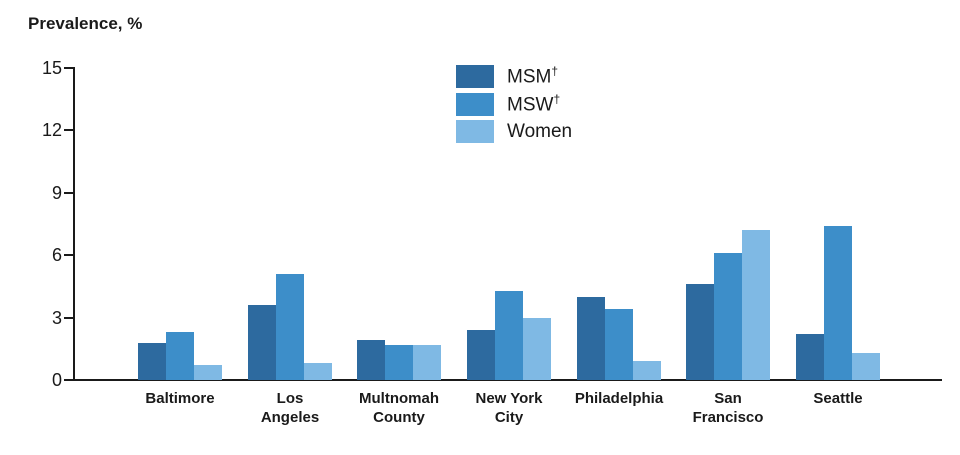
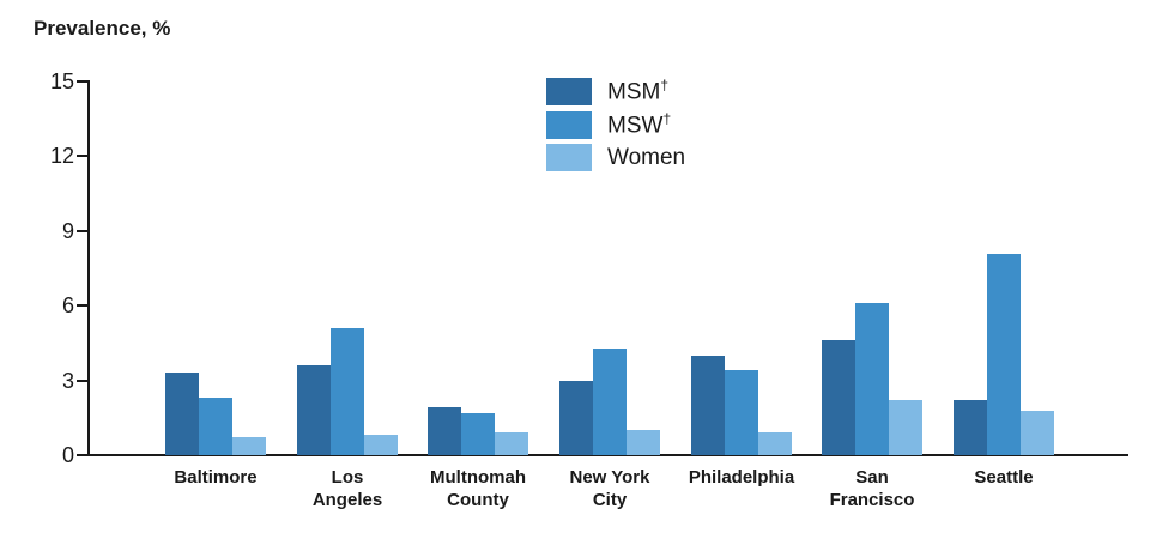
MSM/Baltimore: 1.8 -> 3.3
Women/Multnomah County: 1.7 -> 0.9
MSM/New York City: 2.4 -> 3.0
Women/New York City: 3.0 -> 1.0
Women/San Francisco: 7.2 -> 2.2
MSW/Seattle: 7.4 -> 8.1
Women/Seattle: 1.3 -> 1.8
